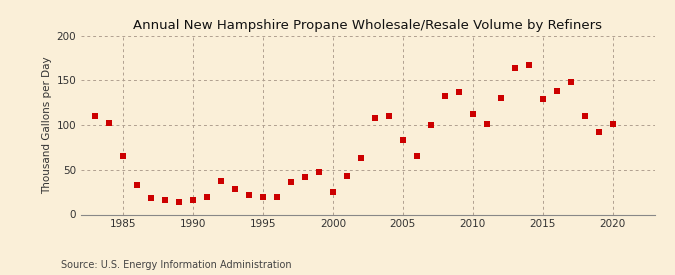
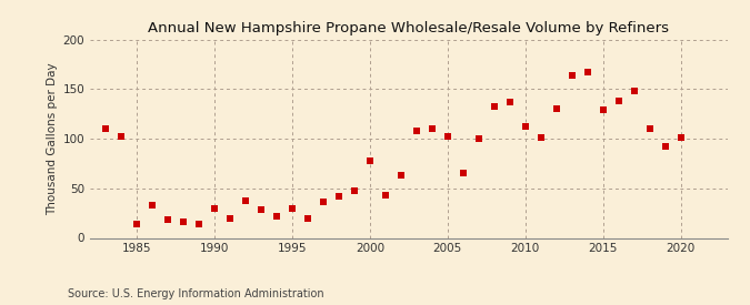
1985: 66 -> 14
1990: 16 -> 30
1995: 20 -> 30
2000: 25 -> 78
2005: 83 -> 102
